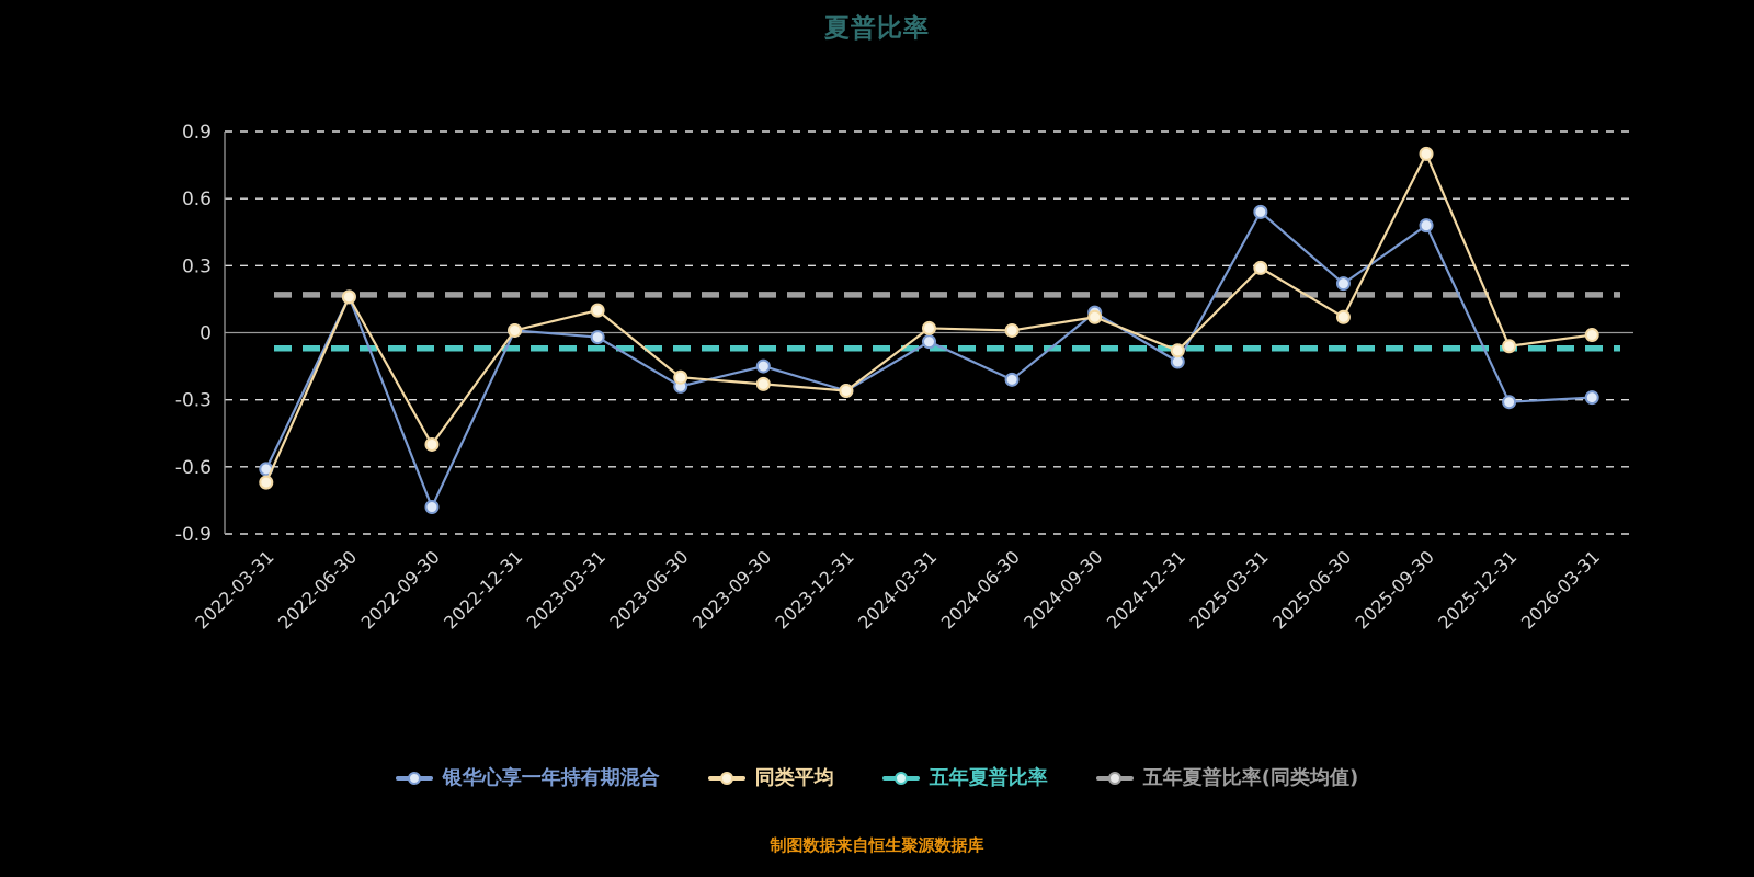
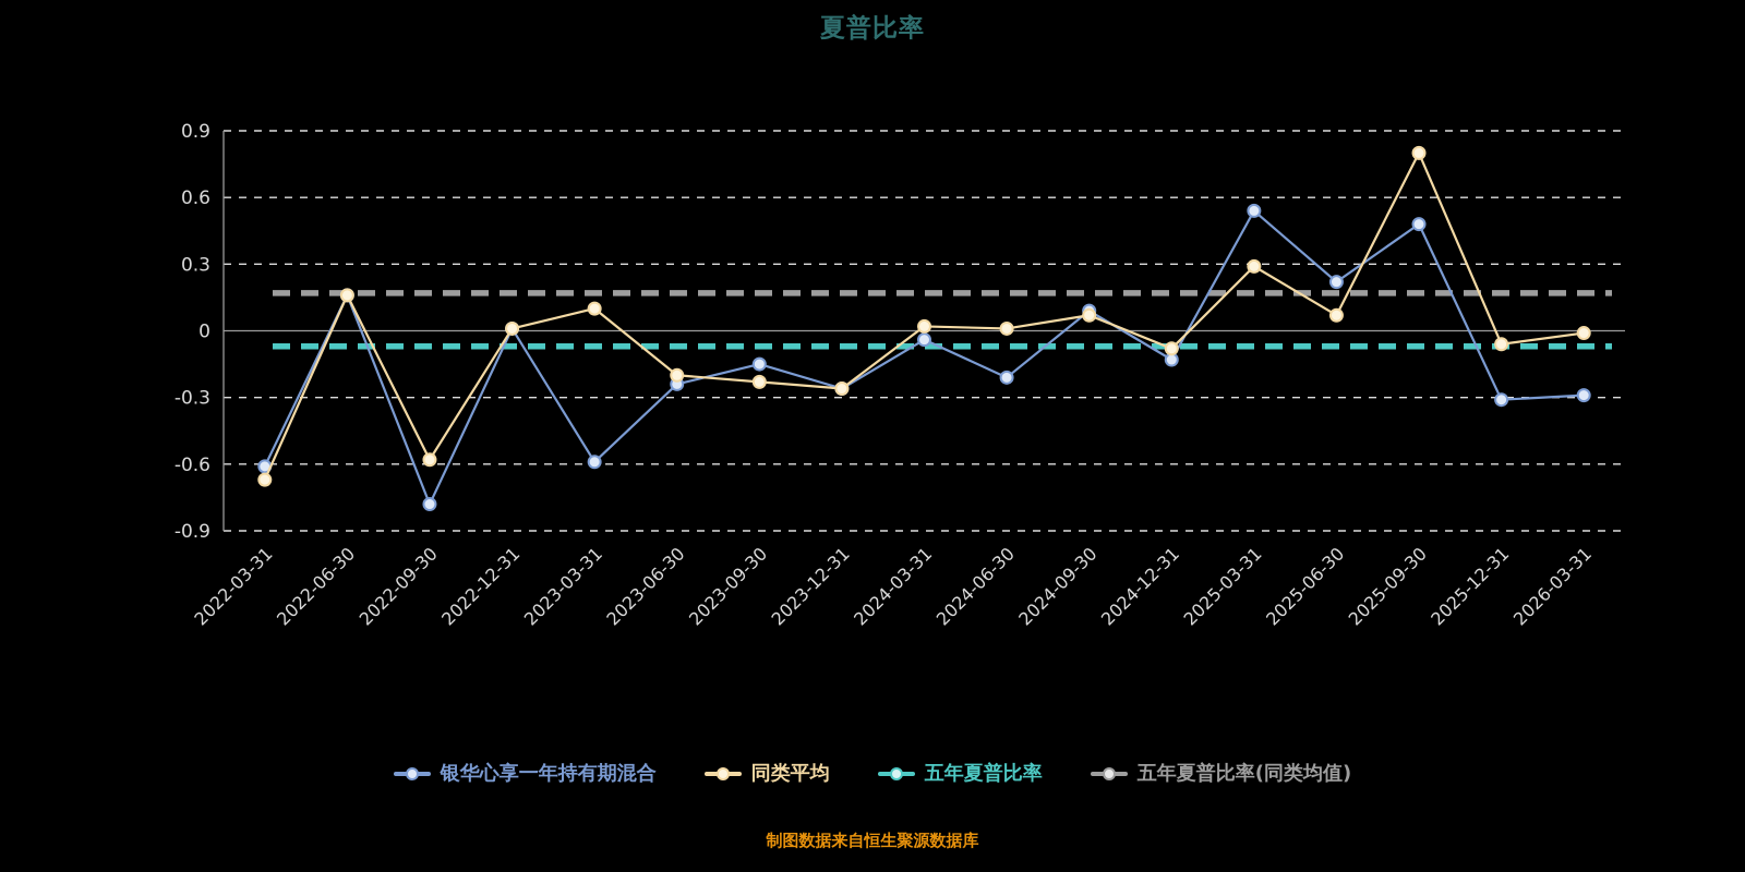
同类平均/2022-09-30: -0.50 -> -0.58
银华心享一年持有期混合/2023-03-31: -0.02 -> -0.59
